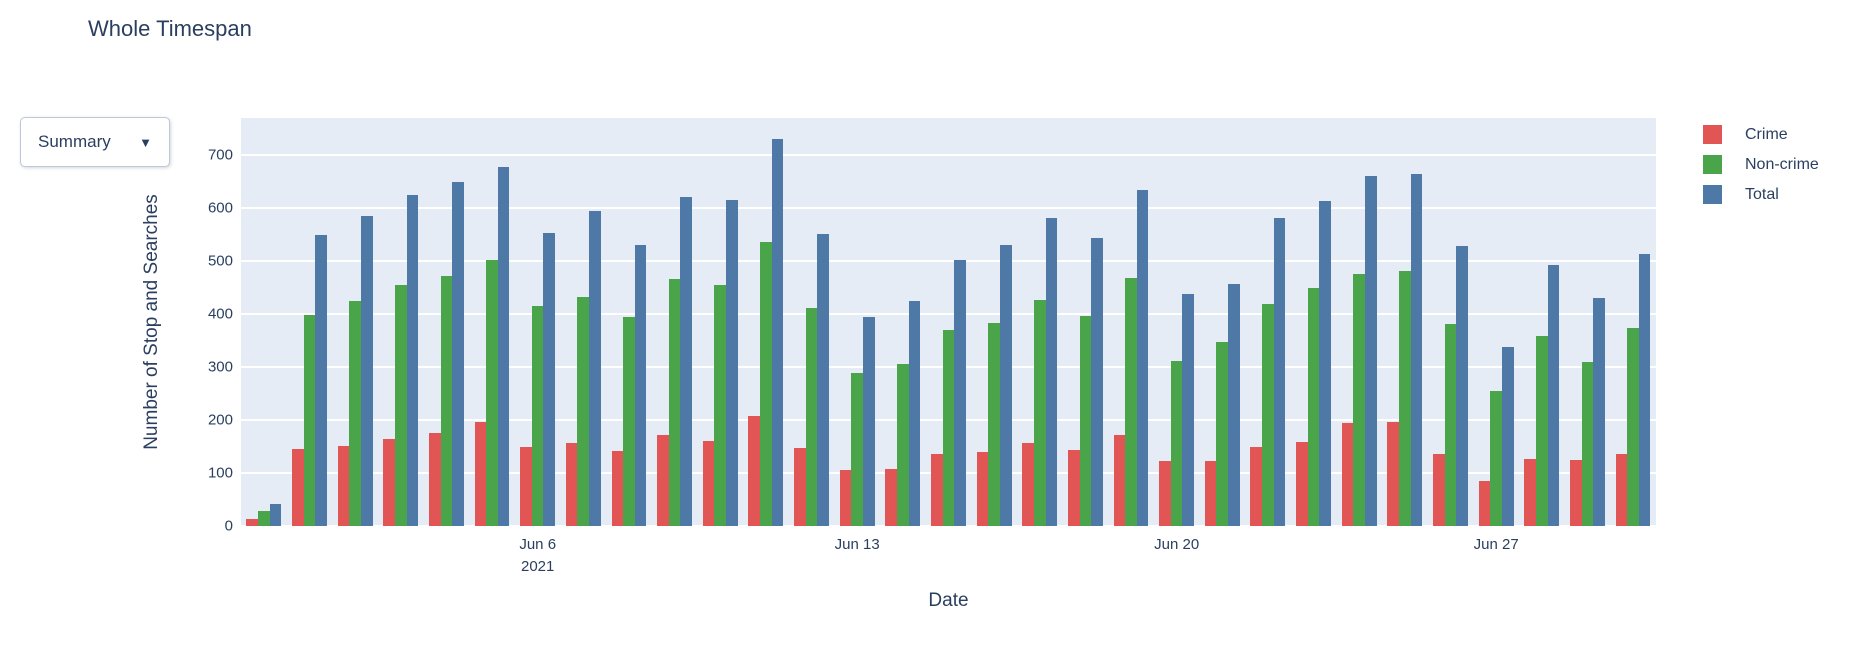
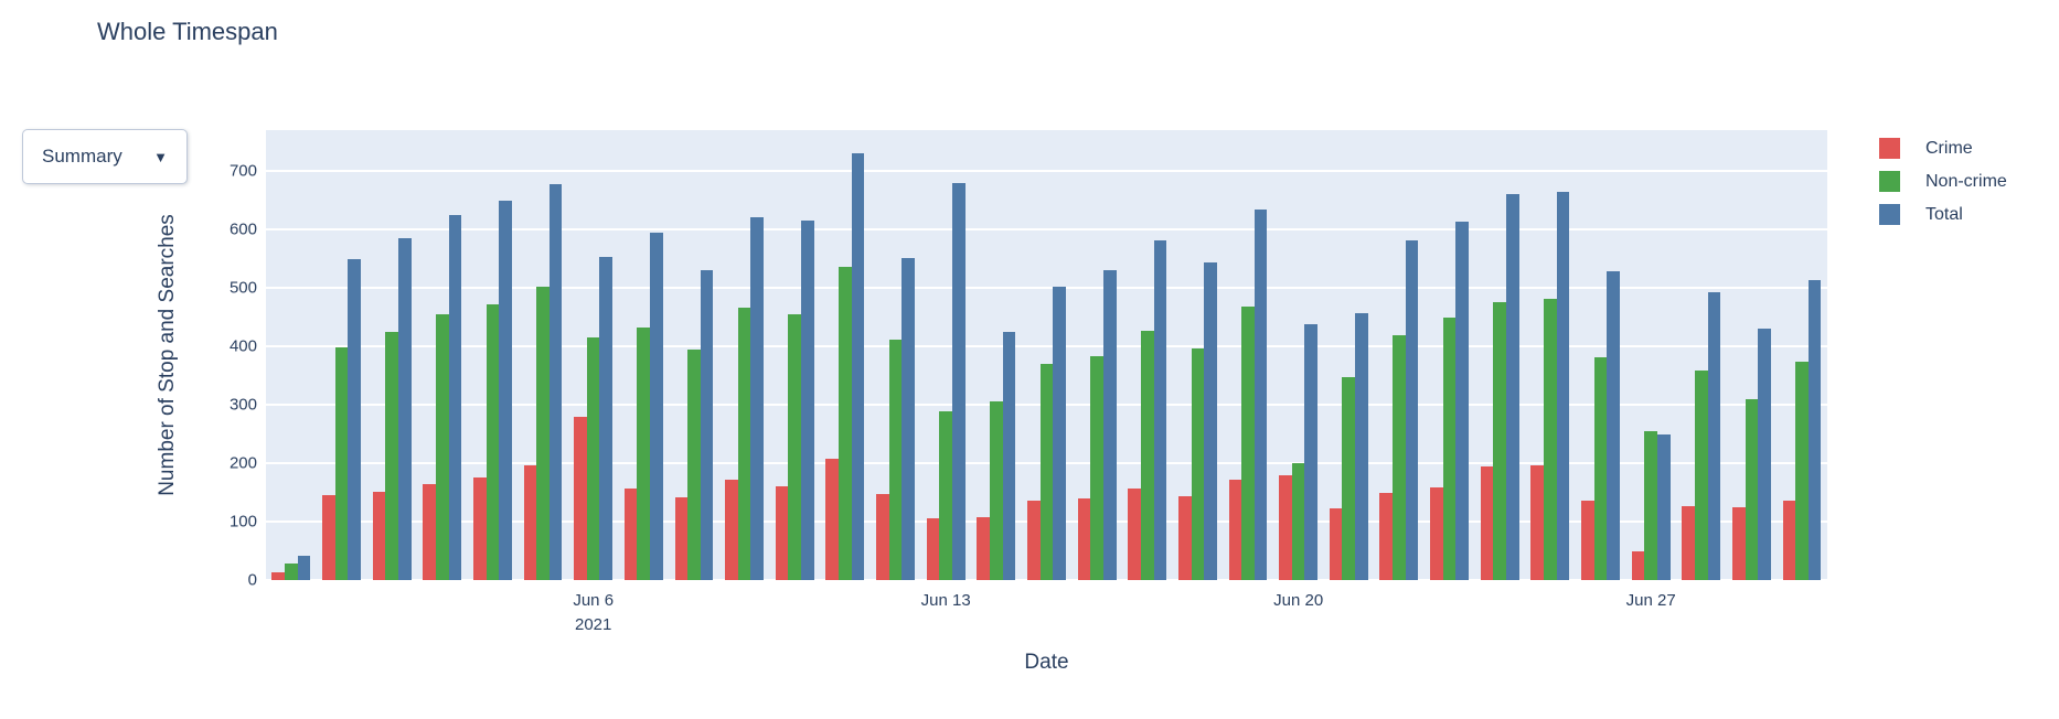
Crime/Jun 6: 150 -> 280
Total/Jun 13: 390 -> 680
Crime/Jun 20: 120 -> 180
Non-crime/Jun 20: 310 -> 200
Crime/Jun 27: 80 -> 50
Total/Jun 27: 340 -> 250
